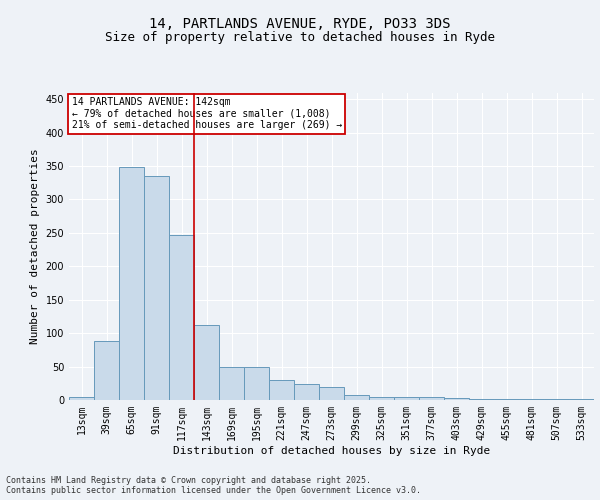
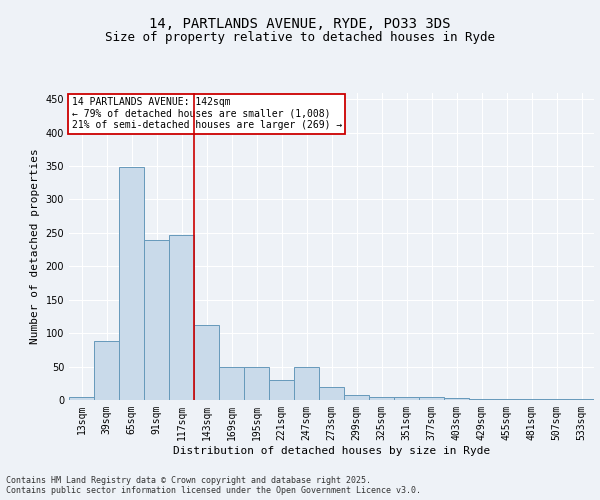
91sqm: 335 -> 240
247sqm: 24 -> 50
